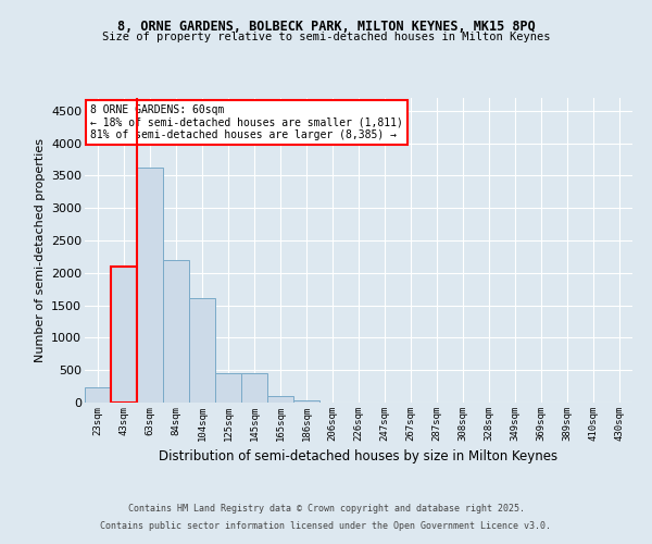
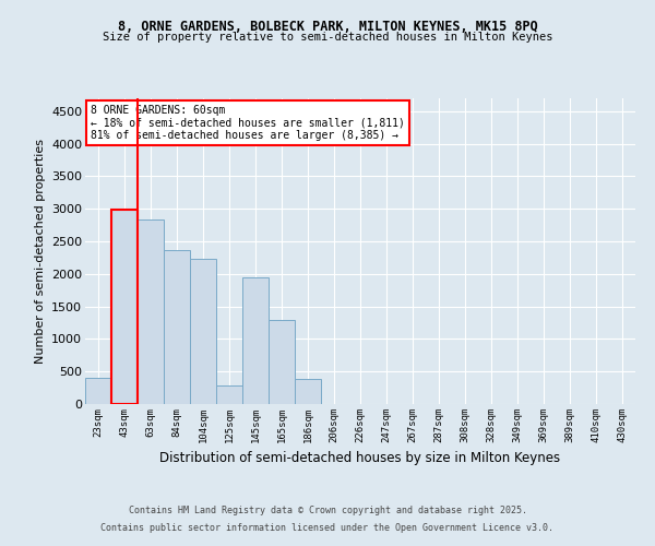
23sqm: 230 -> 400
43sqm: 2100 -> 2980
63sqm: 3620 -> 2840
84sqm: 2200 -> 2360
104sqm: 1610 -> 2240
125sqm: 450 -> 280
145sqm: 450 -> 1940
165sqm: 100 -> 1300
186sqm: 40 -> 380
